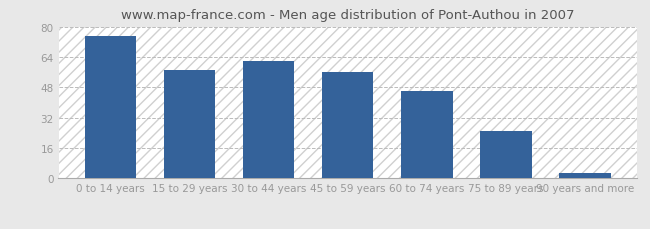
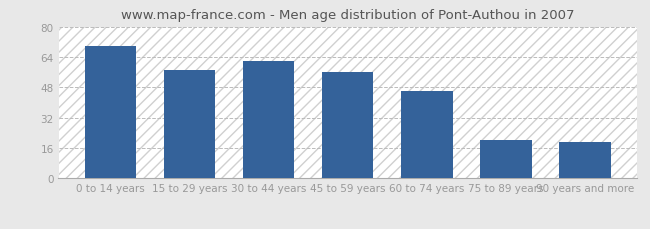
0 to 14 years: 75 -> 70
75 to 89 years: 25 -> 20
90 years and more: 3 -> 19
